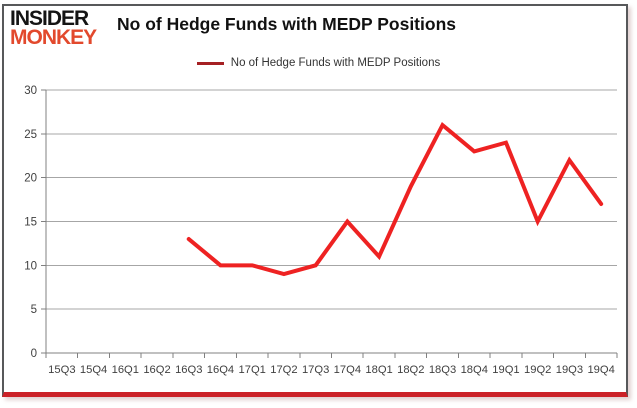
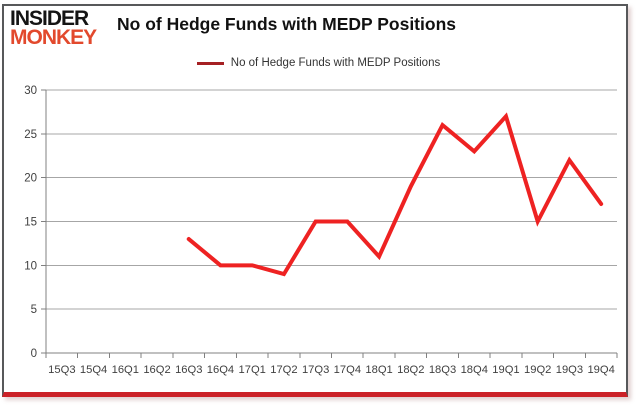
17Q3: 10 -> 15
19Q1: 24 -> 27
